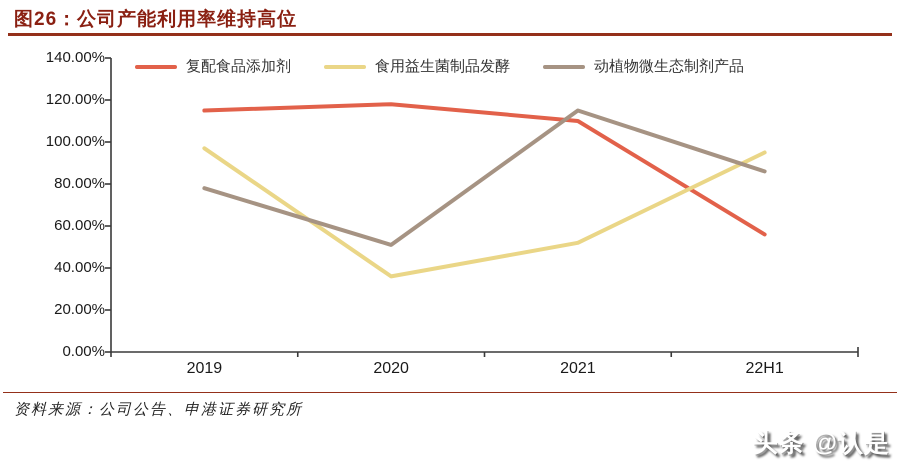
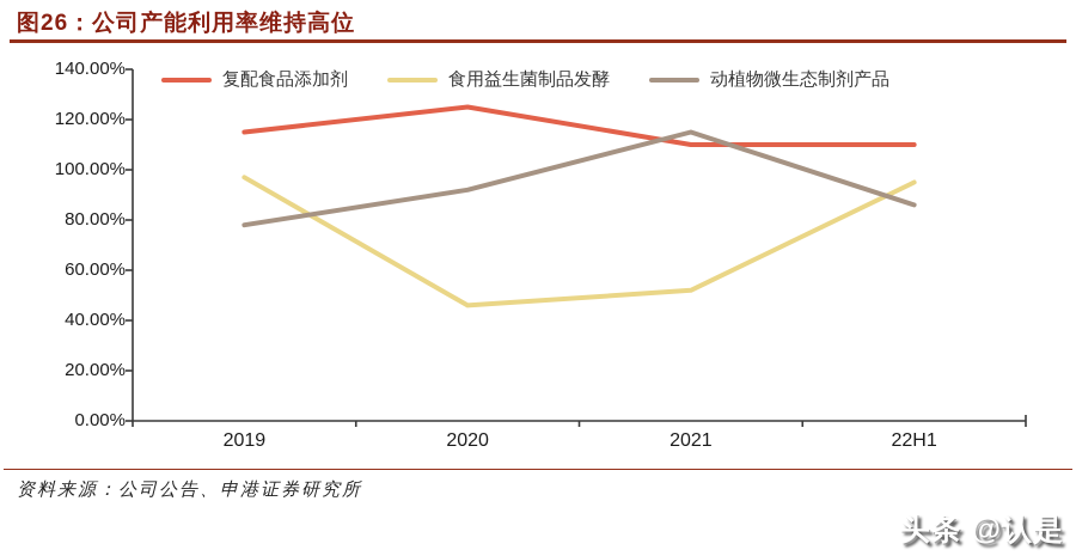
复配食品添加剂/2020: 118% -> 125%
食用益生菌制品发酵/2020: 36% -> 46%
动植物微生态制剂产品/2020: 51% -> 92%
复配食品添加剂/22H1: 56% -> 110%
